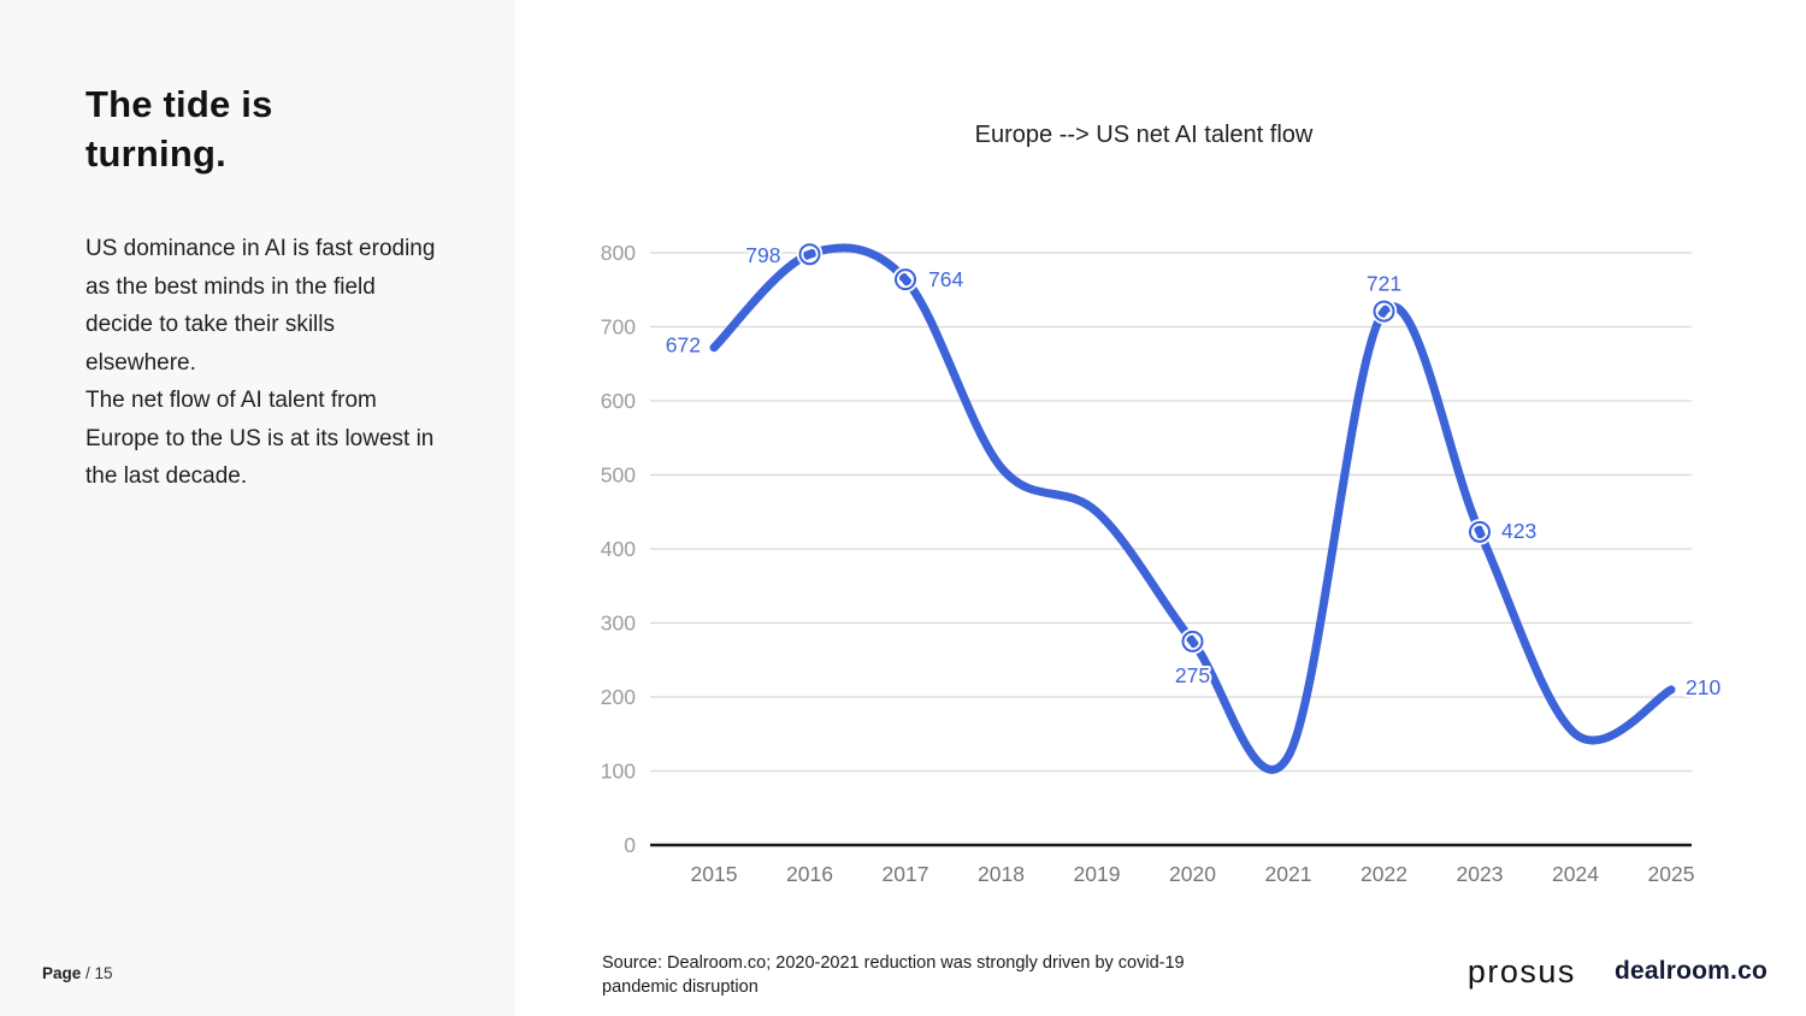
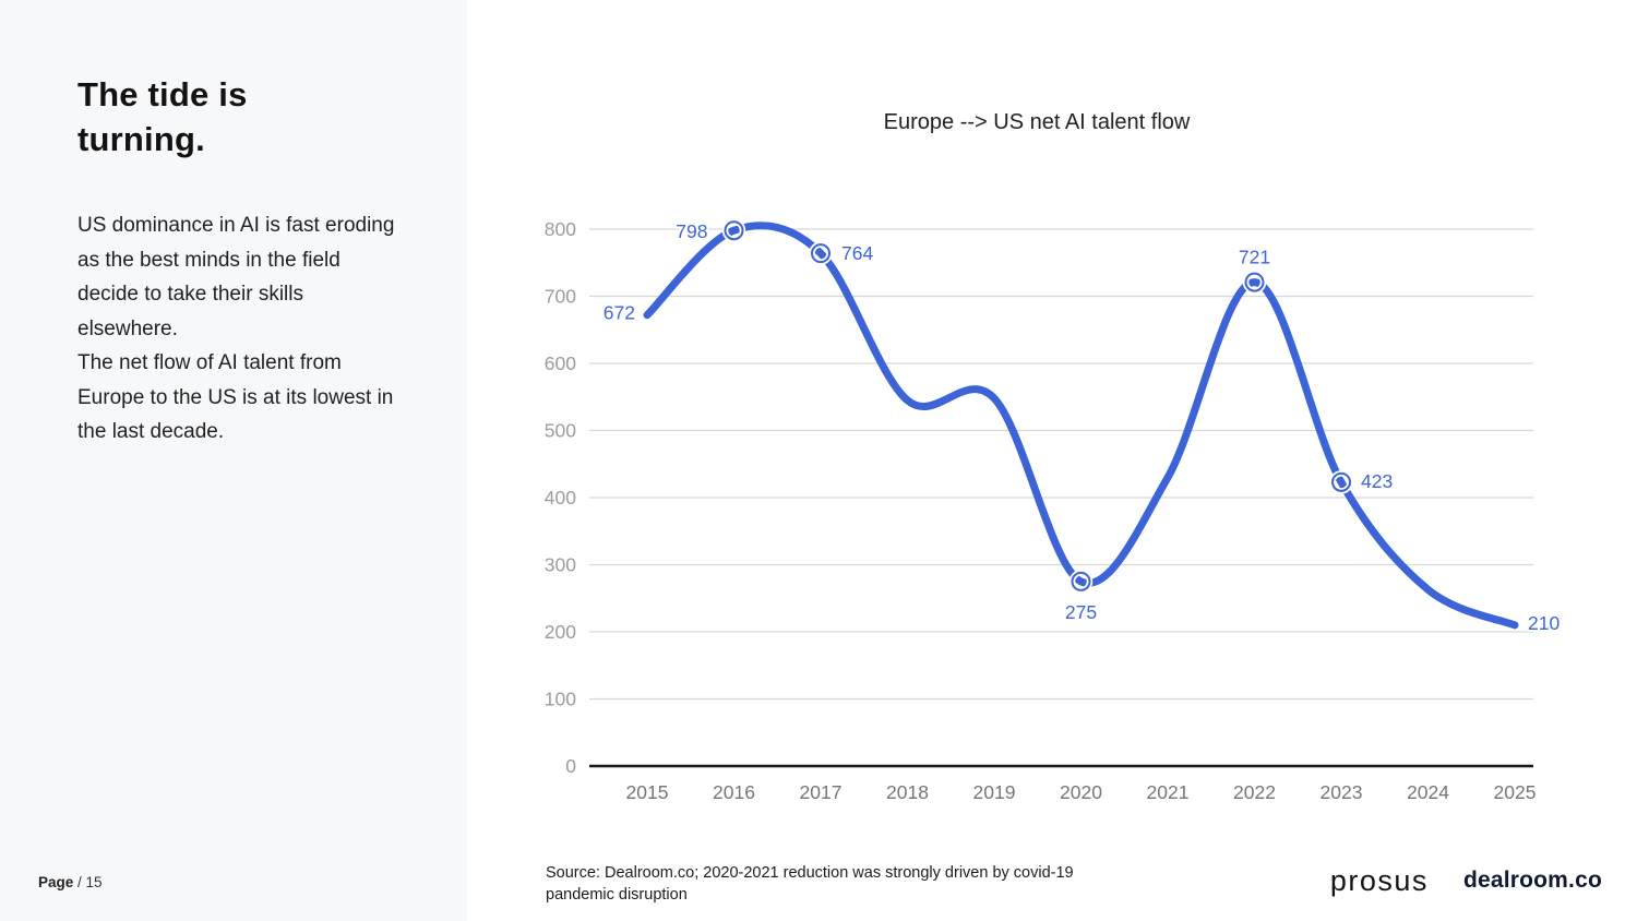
2018: 510 -> 540
2019: 450 -> 550
2021: 120 -> 430
2024: 150 -> 260
